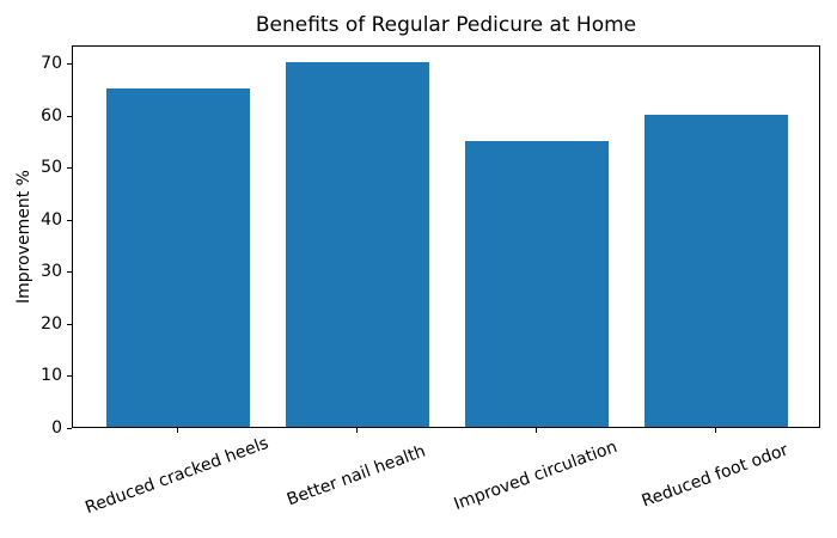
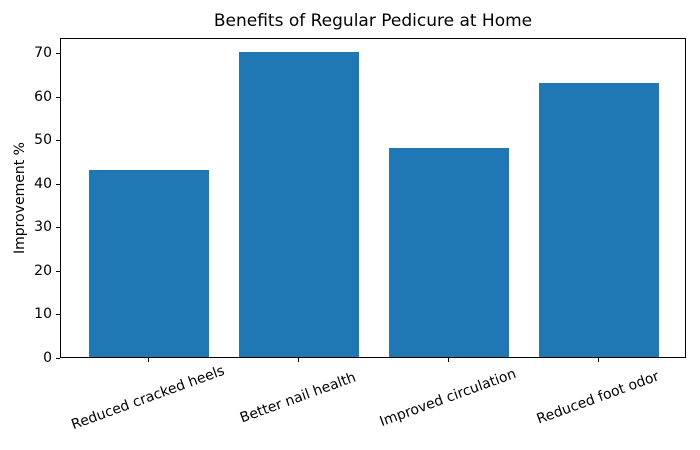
Reduced cracked heels: 65 -> 43
Improved circulation: 55 -> 48
Reduced foot odor: 60 -> 63
